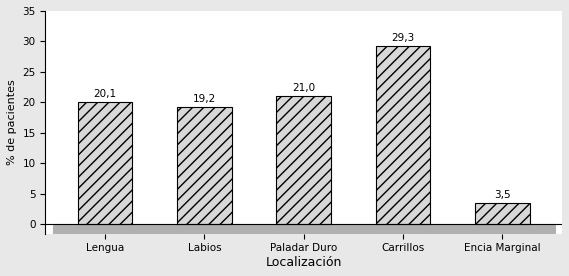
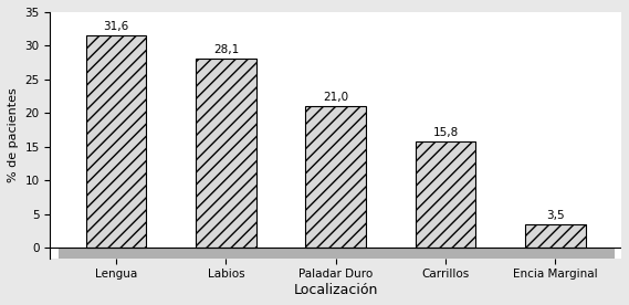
Lengua: 20,1 -> 31,6
Labios: 19,2 -> 28,1
Carrillos: 29,3 -> 15,8
